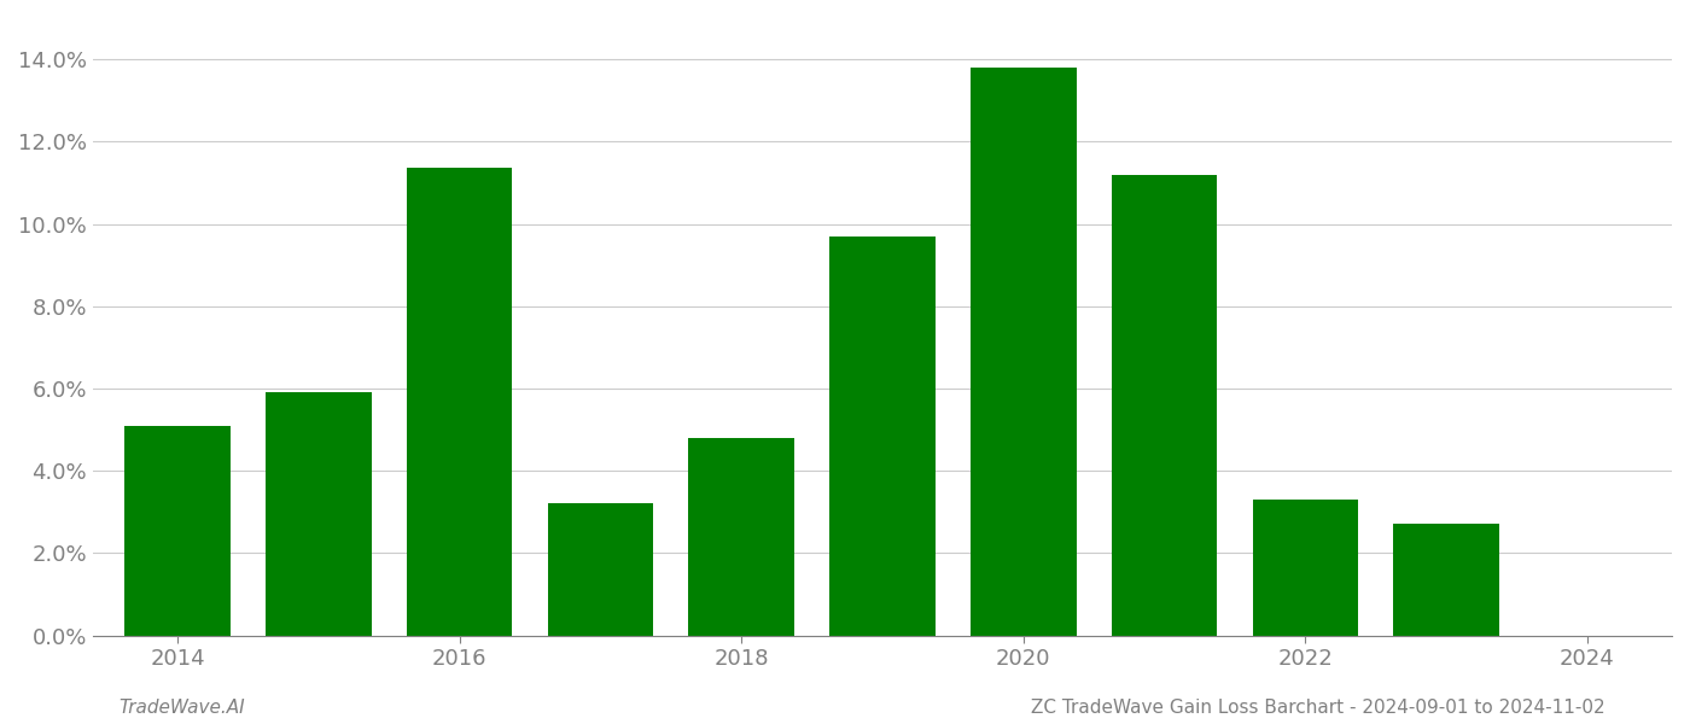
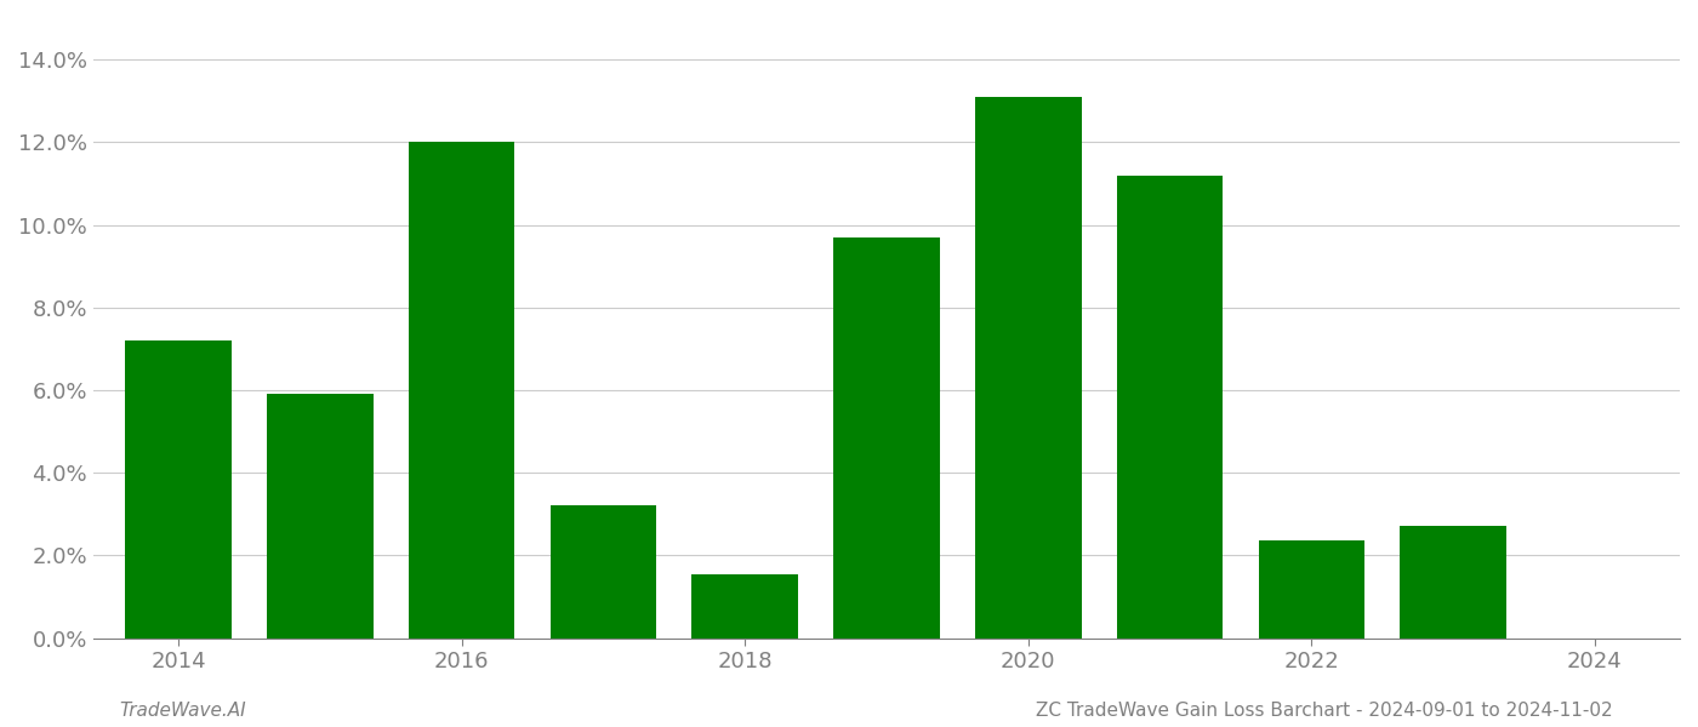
2014: 5.10% -> 7.20%
2016: 11.35% -> 12.00%
2018: 4.80% -> 1.55%
2020: 13.80% -> 13.10%
2022: 3.30% -> 2.35%
